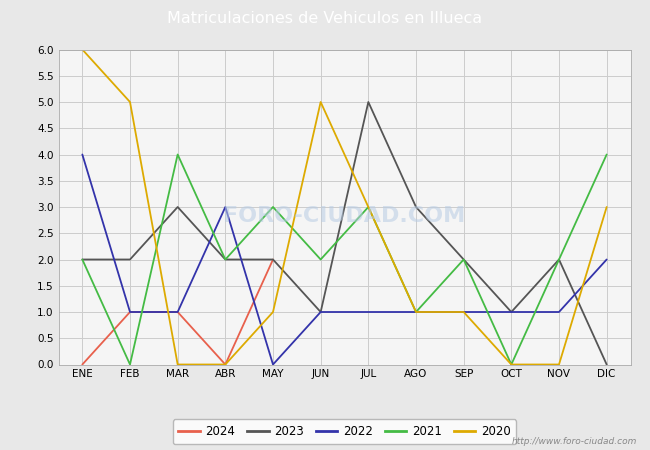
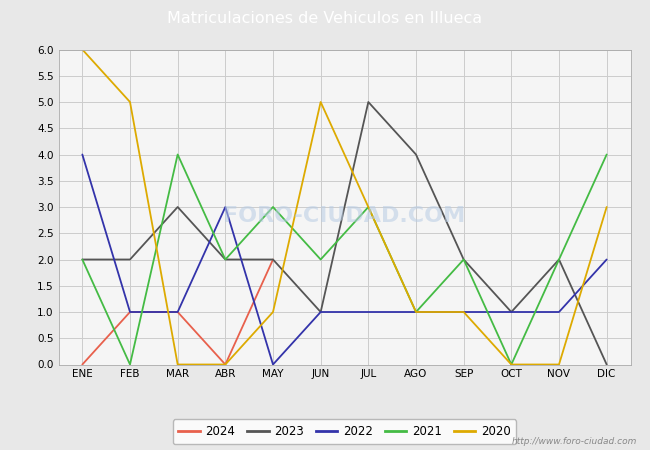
2023/AGO: 3 -> 4
